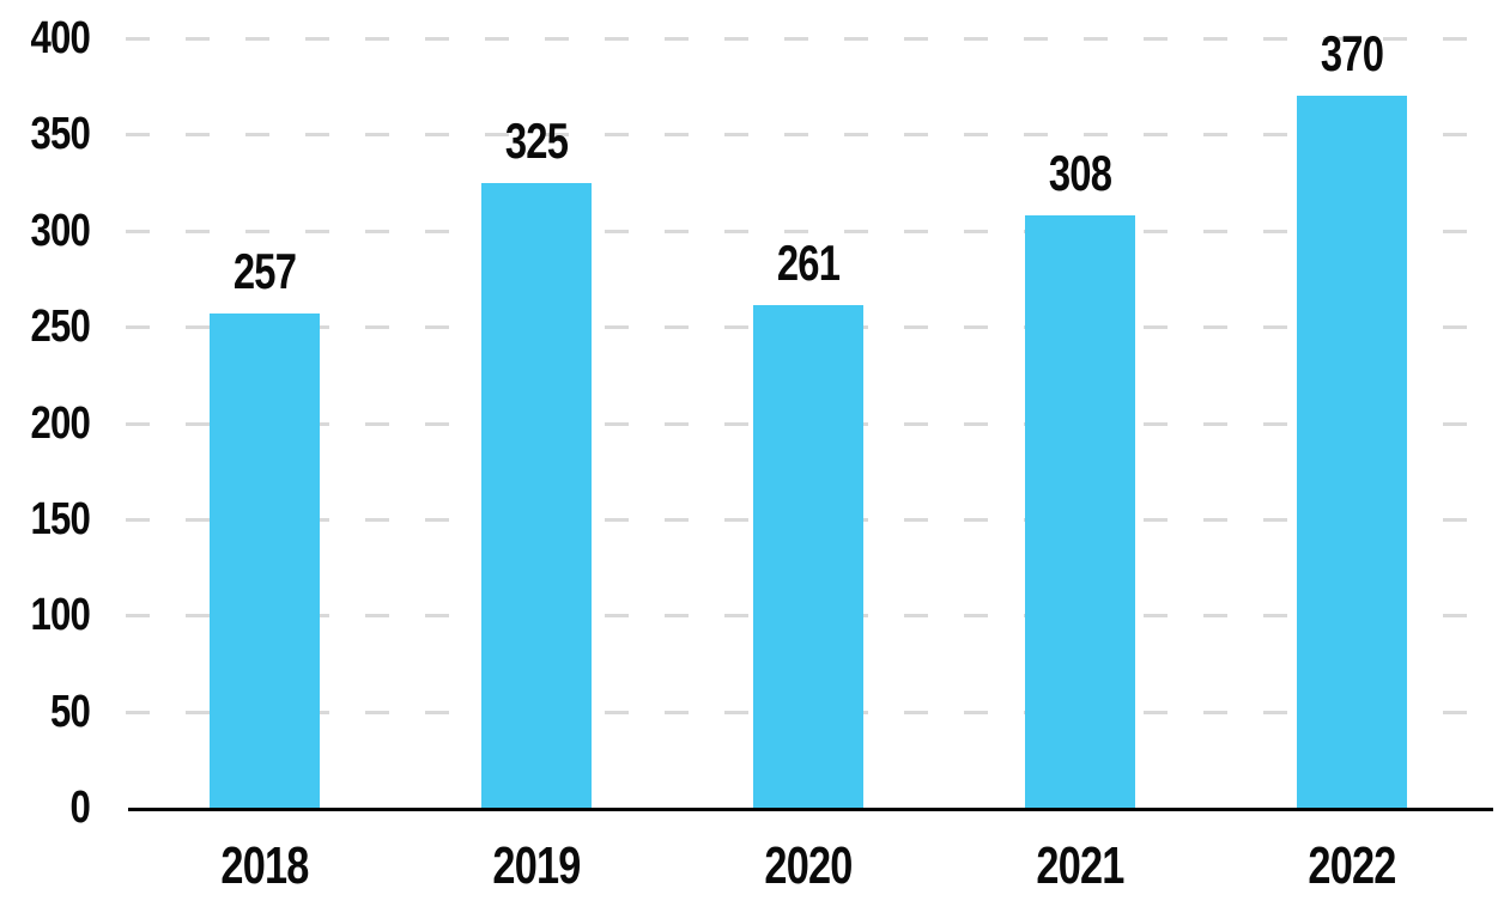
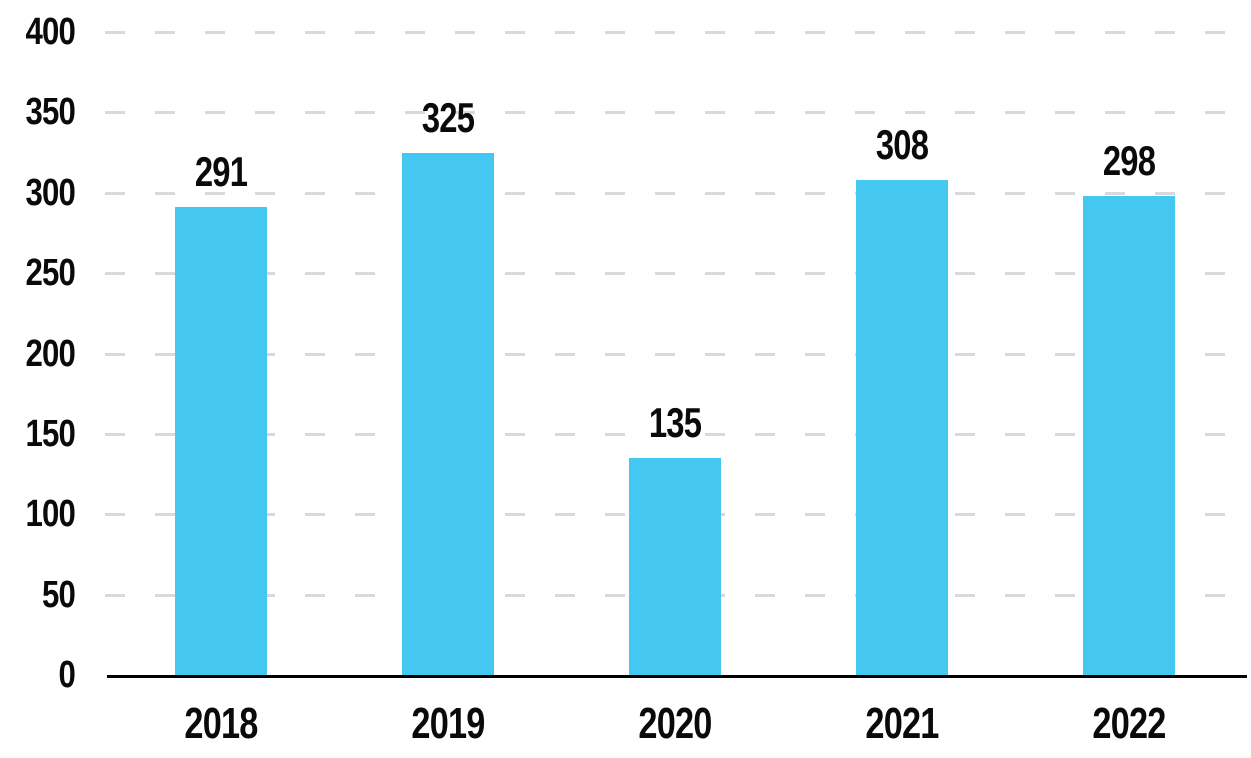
2018: 257 -> 291
2020: 261 -> 135
2022: 370 -> 298
